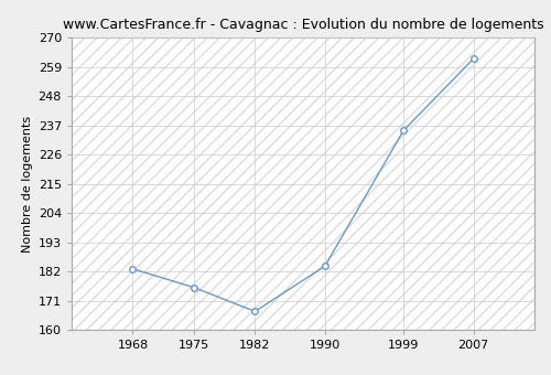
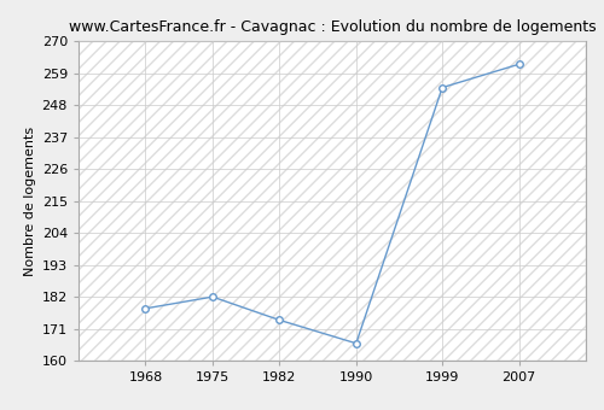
1968: 183 -> 178
1975: 176 -> 182
1982: 167 -> 174
1990: 184 -> 166
1999: 235 -> 254
